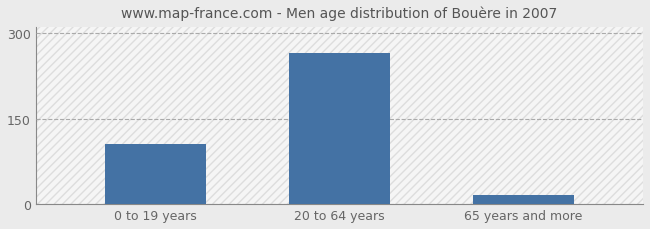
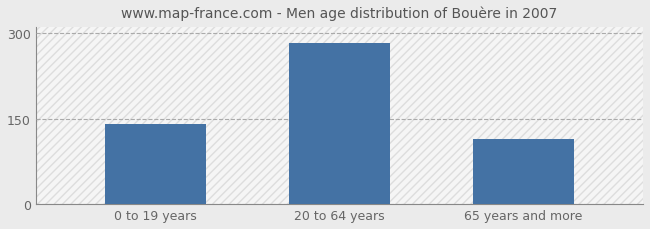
0 to 19 years: 106 -> 140
20 to 64 years: 264 -> 282
65 years and more: 16 -> 115
